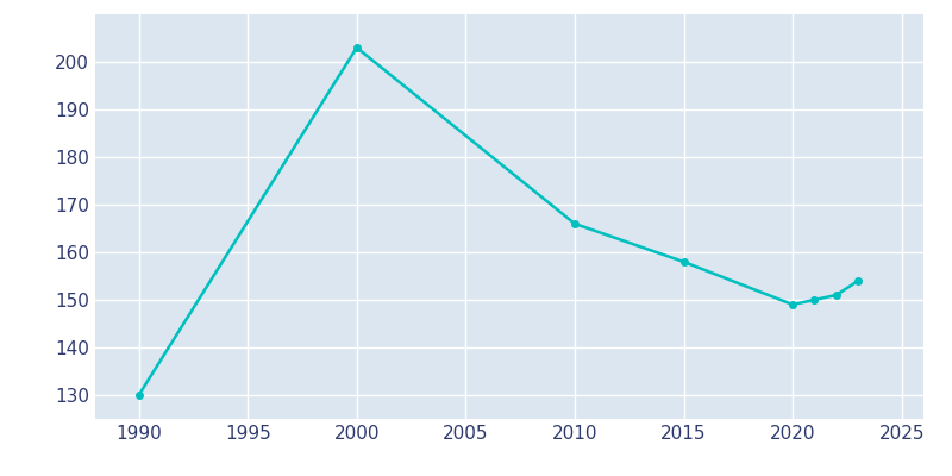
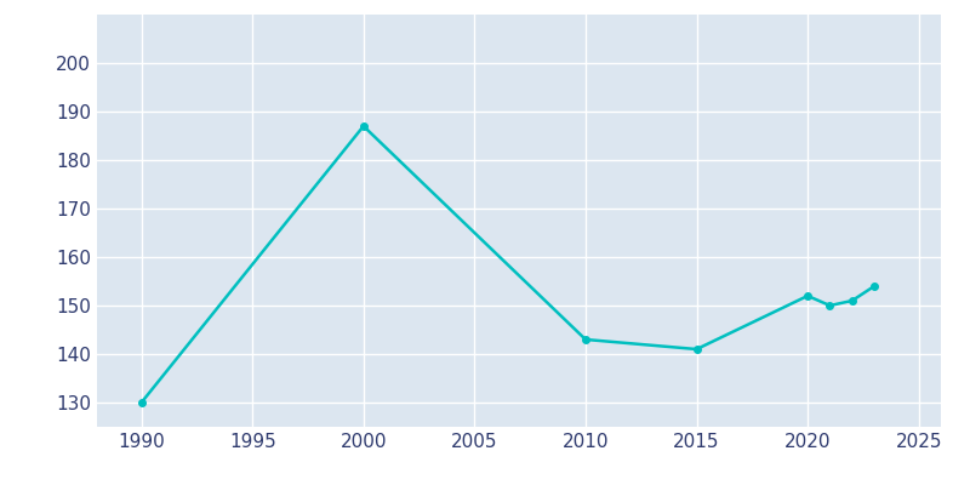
2000: 203 -> 187
2010: 166 -> 143
2015: 158 -> 141
2020: 149 -> 152
